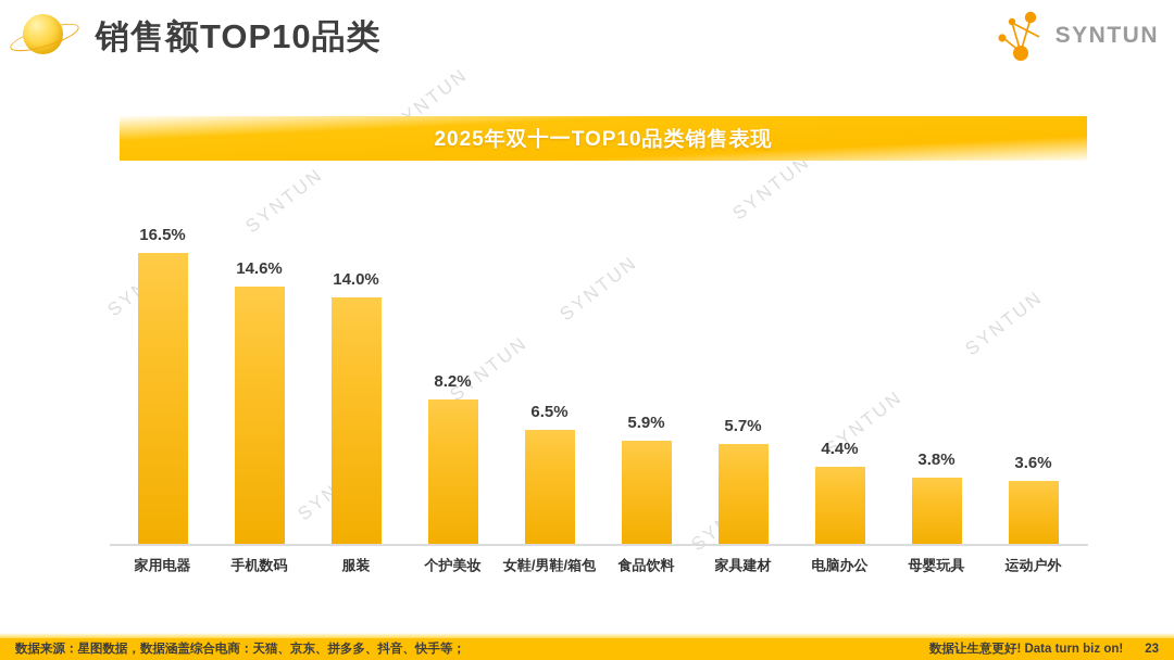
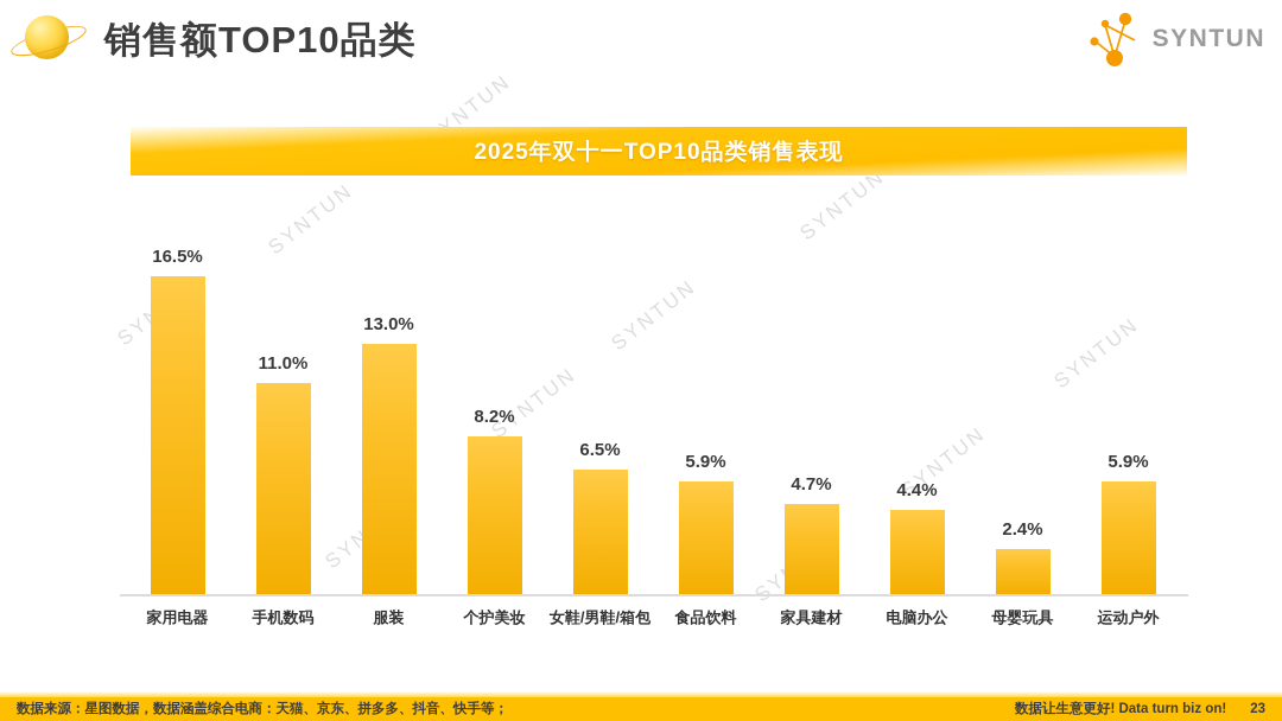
手机数码: 14.6% -> 11.0%
服装: 14.0% -> 13.0%
家具建材: 5.7% -> 4.7%
母婴玩具: 3.8% -> 2.4%
运动户外: 3.6% -> 5.9%
